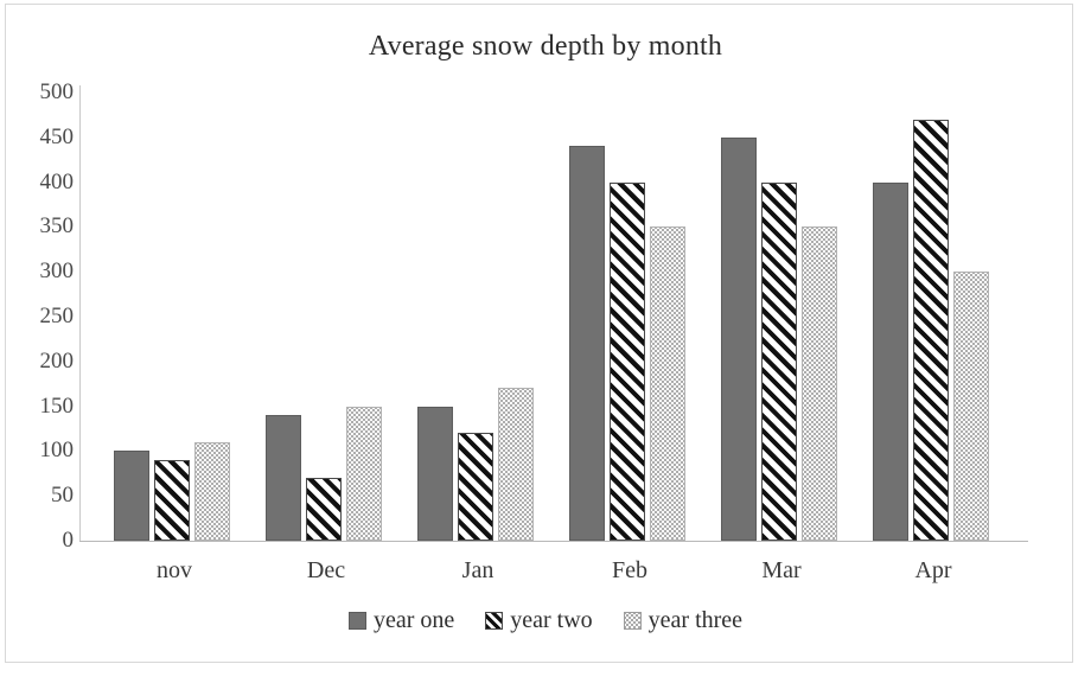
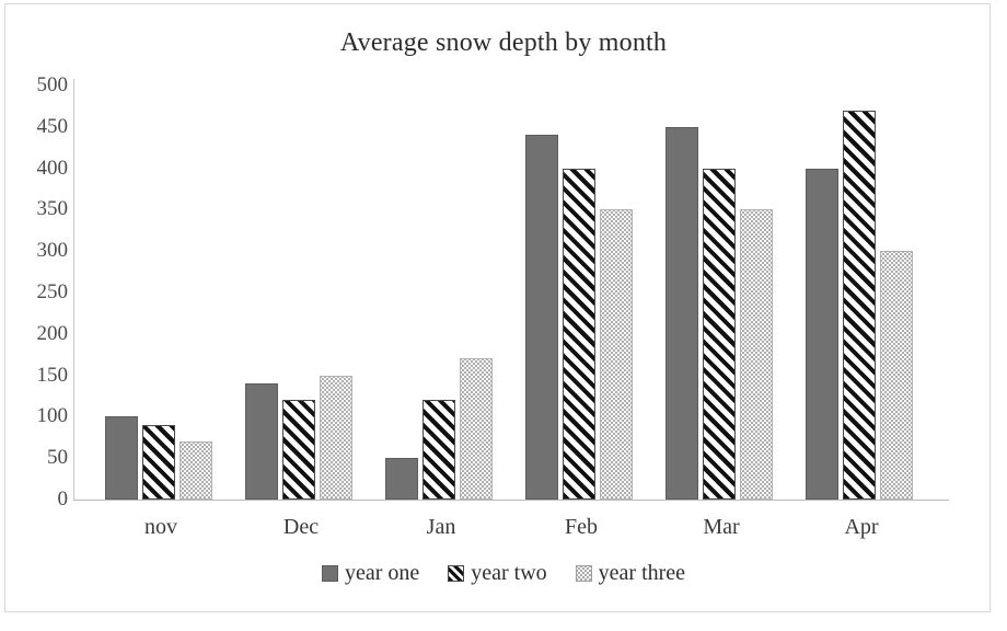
year three/nov: 110 -> 70
year two/Dec: 70 -> 120
year one/Jan: 150 -> 50
